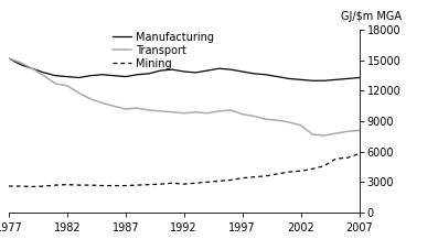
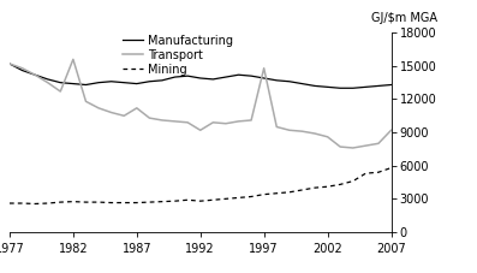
Transport/1982: 12500 -> 15600
Transport/1987: 10200 -> 11200
Transport/1992: 9800 -> 9200
Transport/1997: 9700 -> 14800
Transport/2007: 8100 -> 9200
